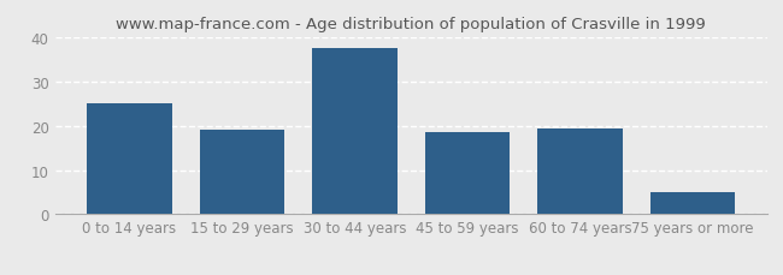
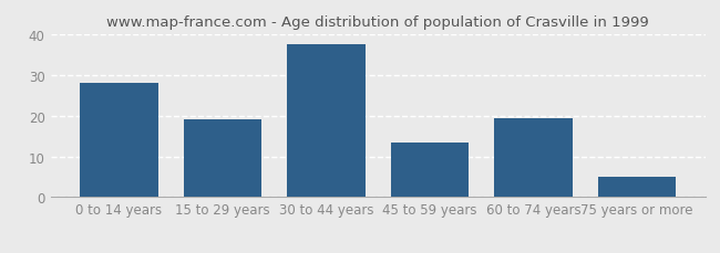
0 to 14 years: 25.0 -> 28.0
45 to 59 years: 18.5 -> 13.5
